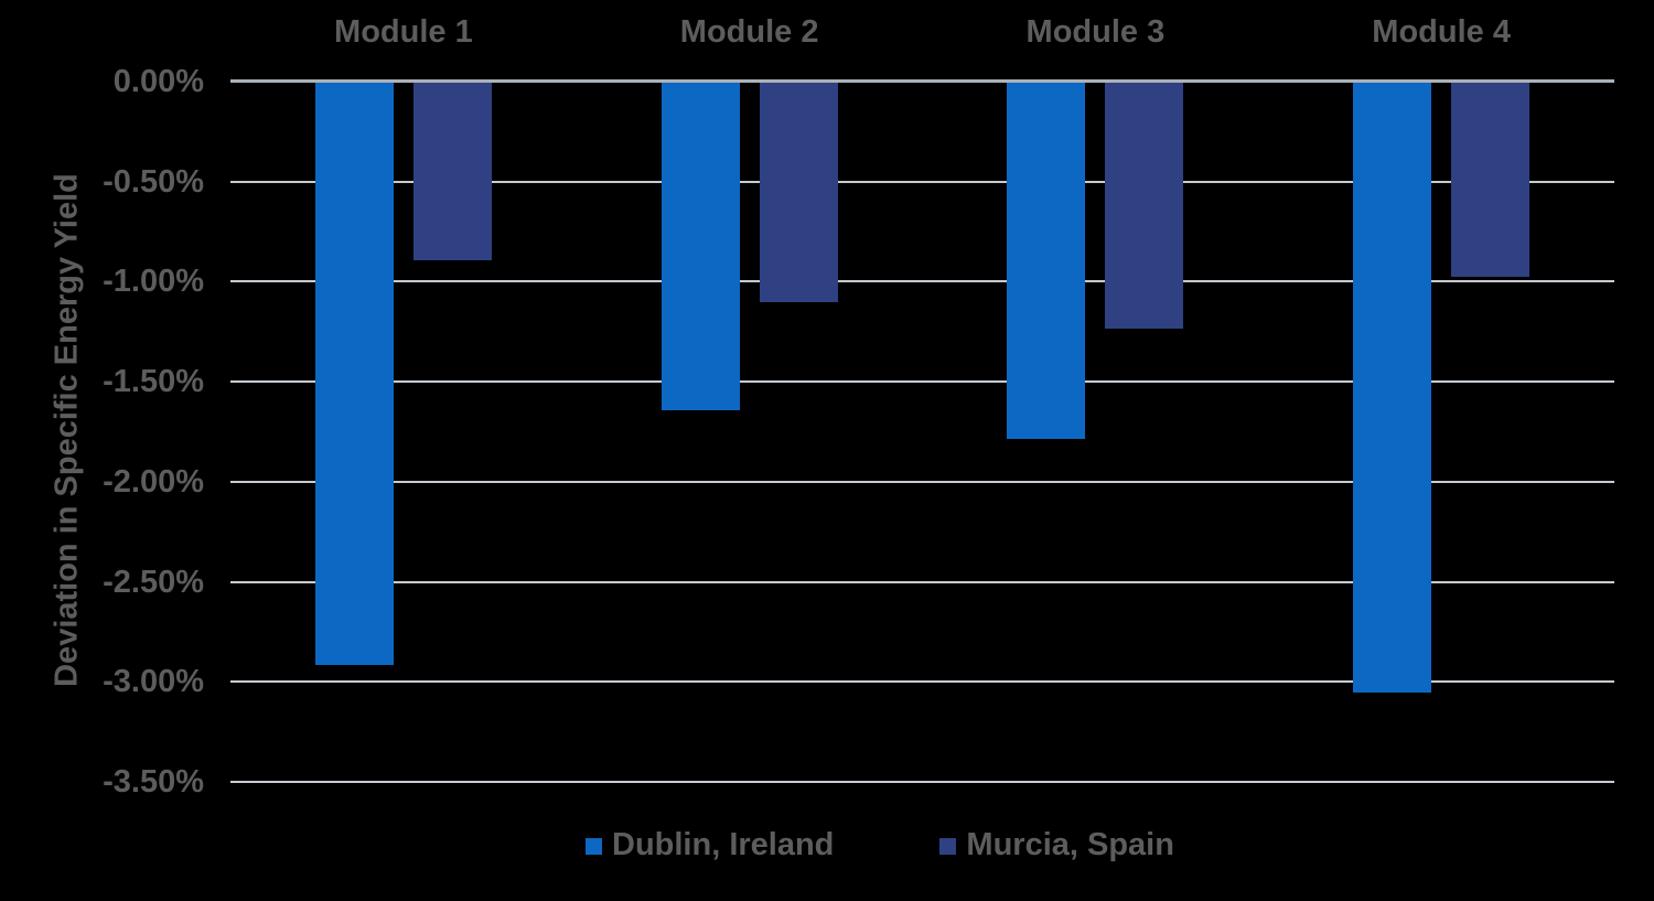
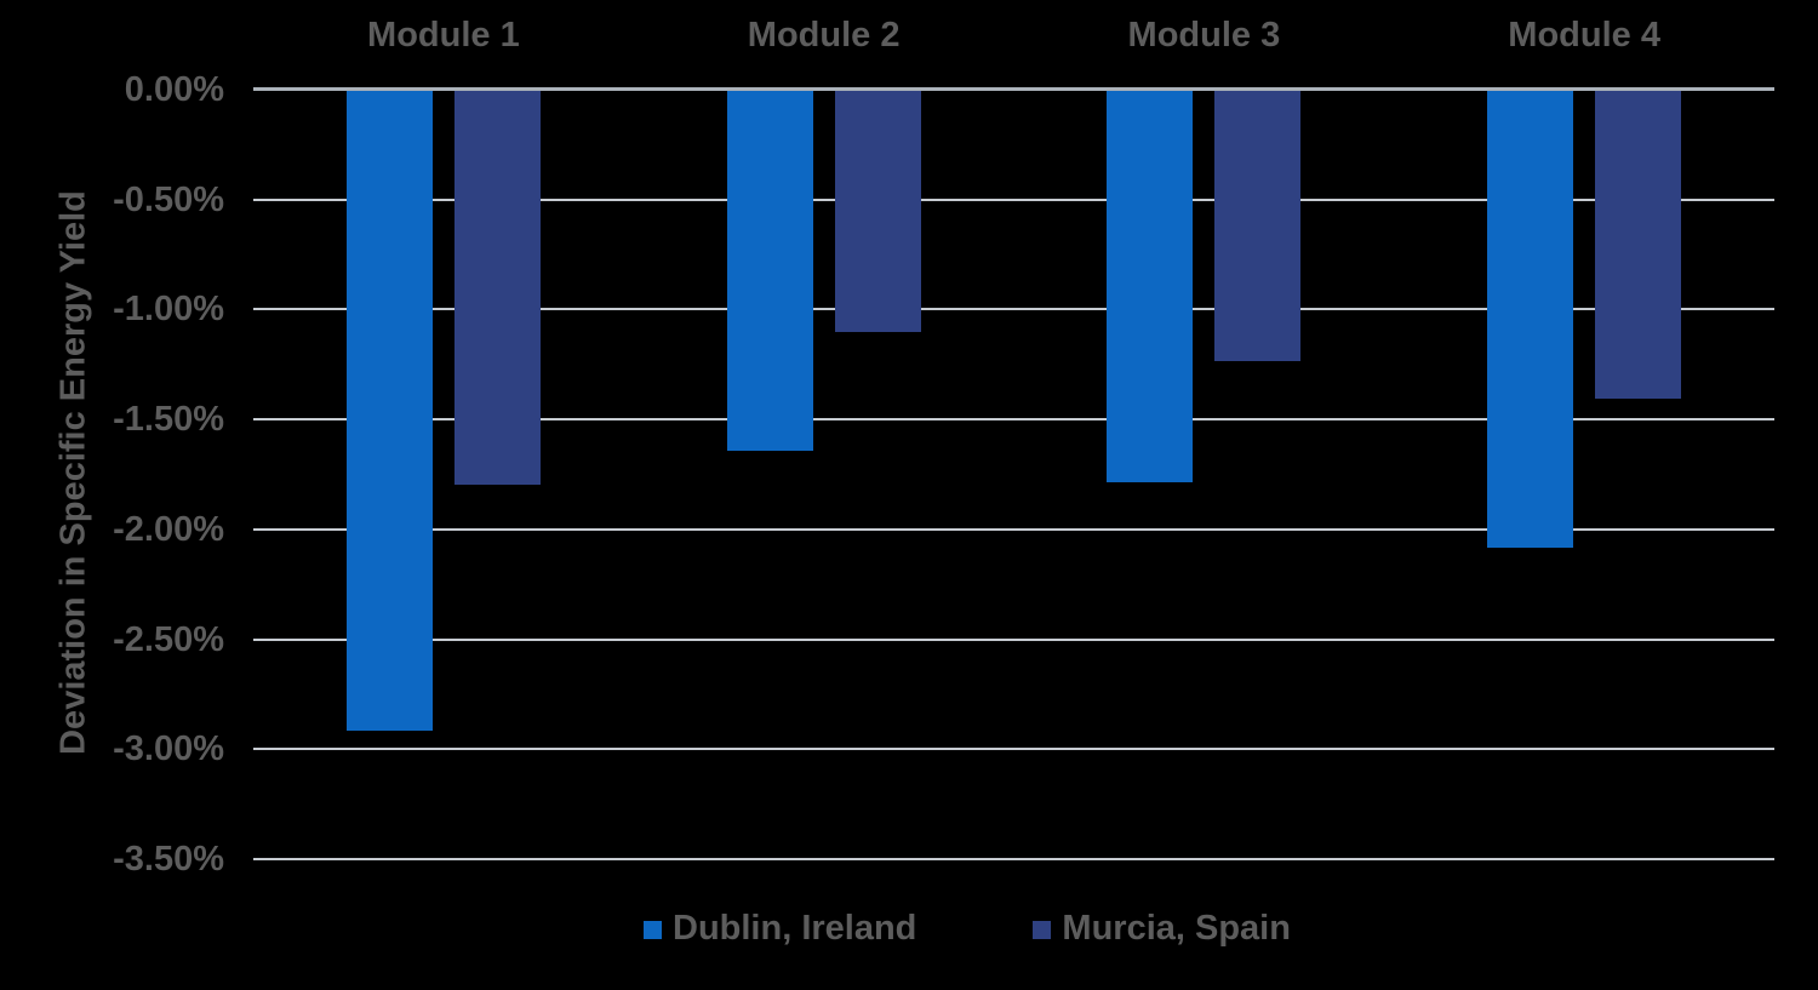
Murcia, Spain/Module 1: -0.90% -> -1.80%
Dublin, Ireland/Module 4: -3.06% -> -2.09%
Murcia, Spain/Module 4: -0.98% -> -1.41%
